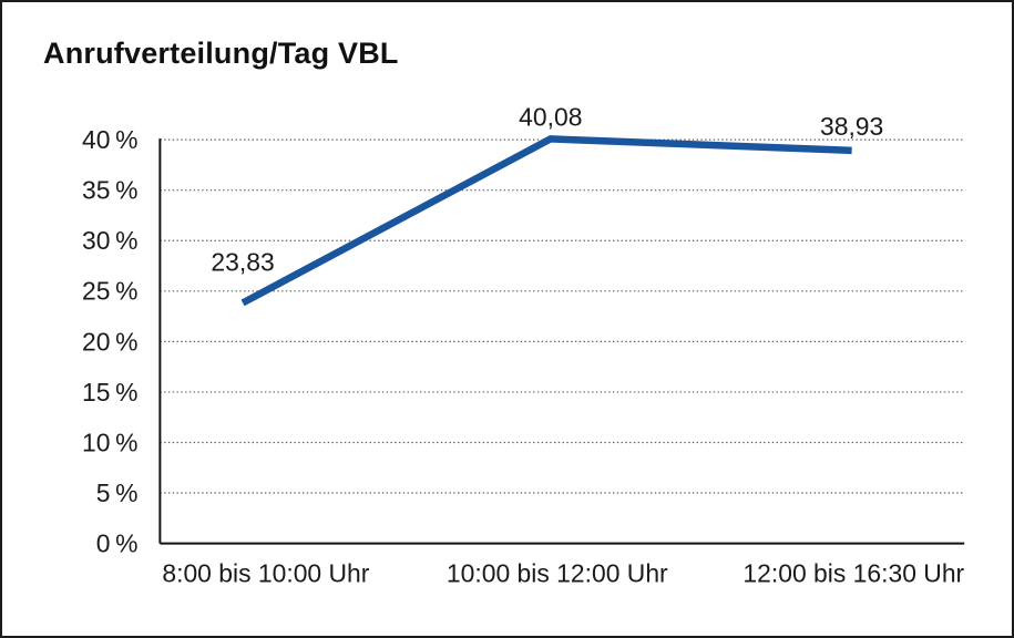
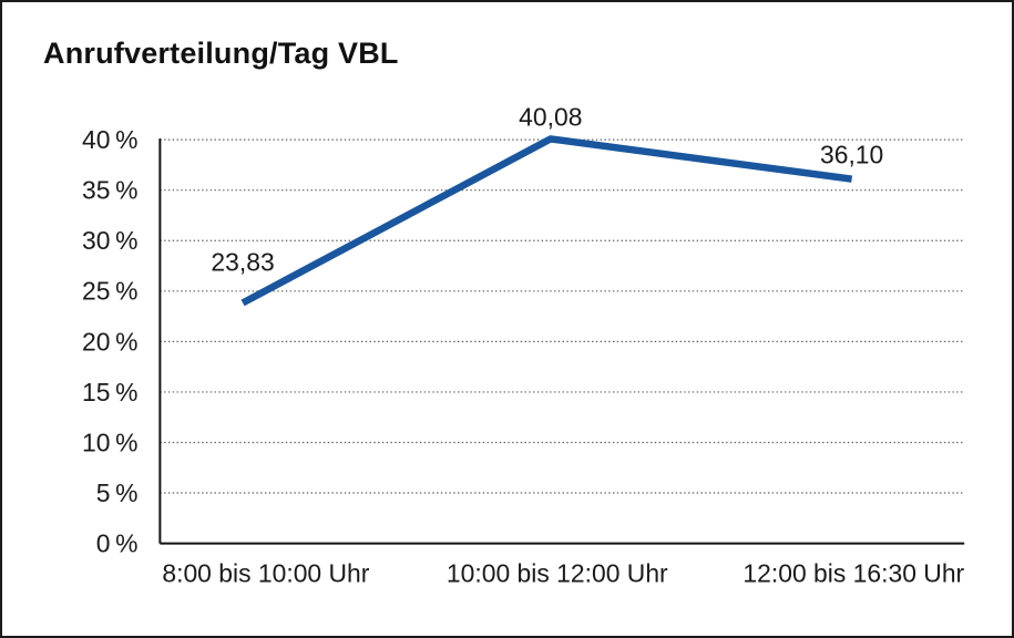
12:00 bis 16:30 Uhr: 38,93 -> 36,10
